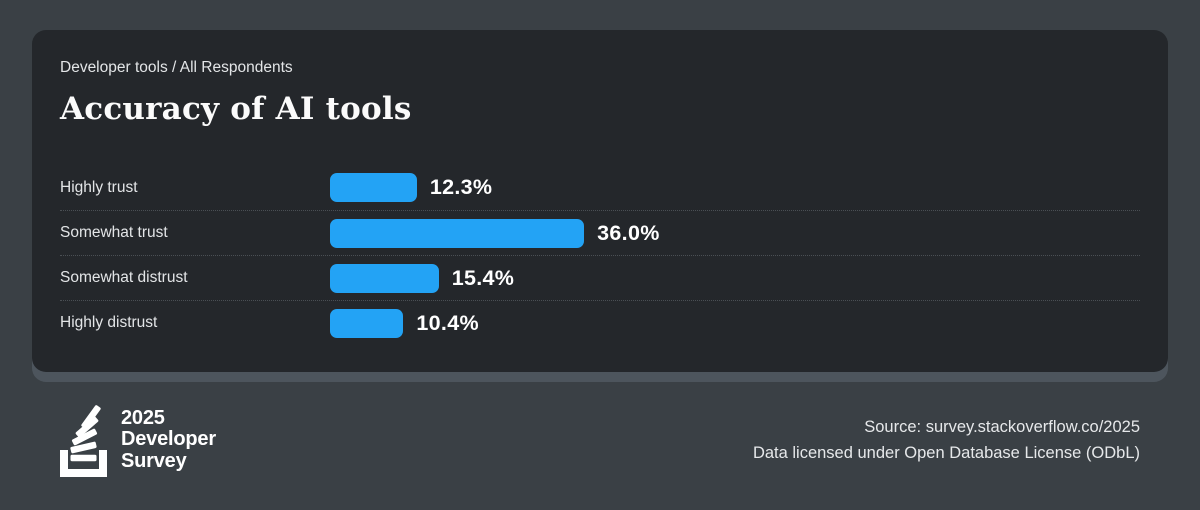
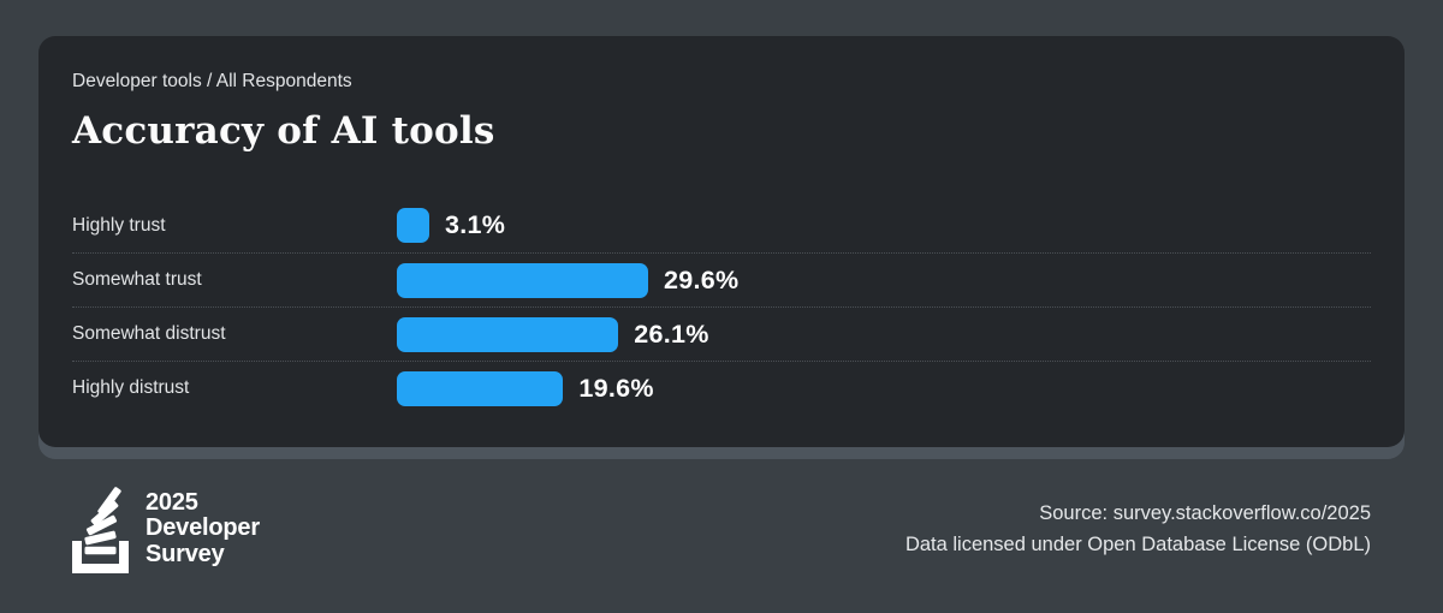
Highly trust: 12.3% -> 3.1%
Somewhat trust: 36.0% -> 29.6%
Somewhat distrust: 15.4% -> 26.1%
Highly distrust: 10.4% -> 19.6%
